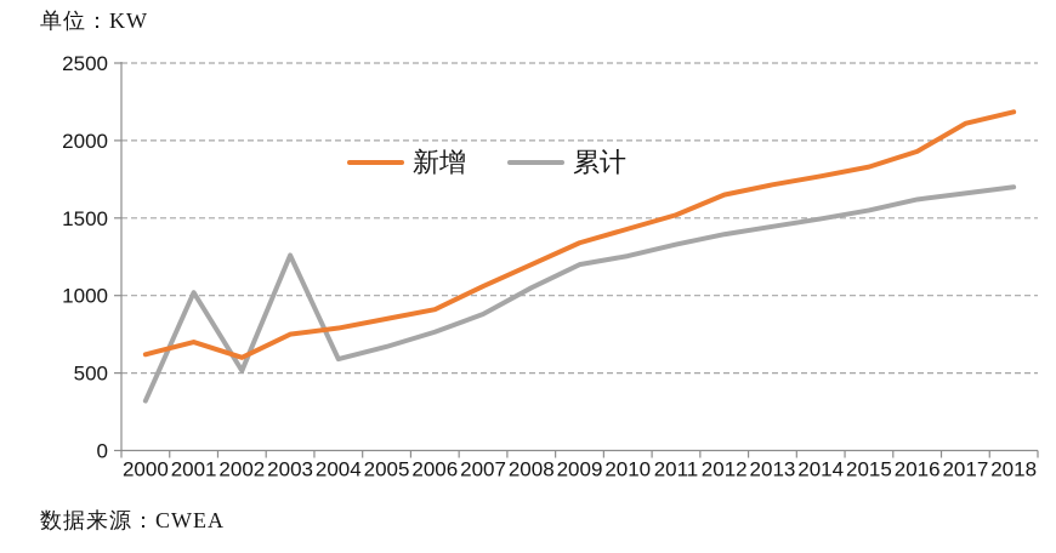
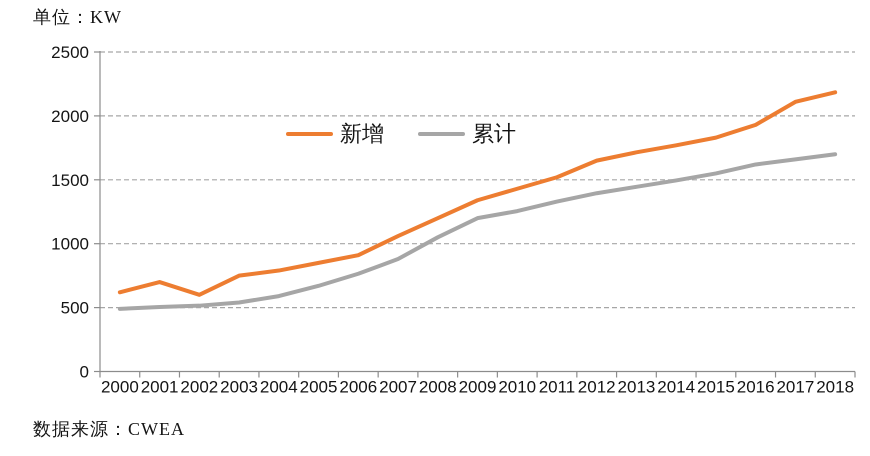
累计/2000: 320 -> 490
累计/2001: 1020 -> 500
累计/2003: 1260 -> 540
